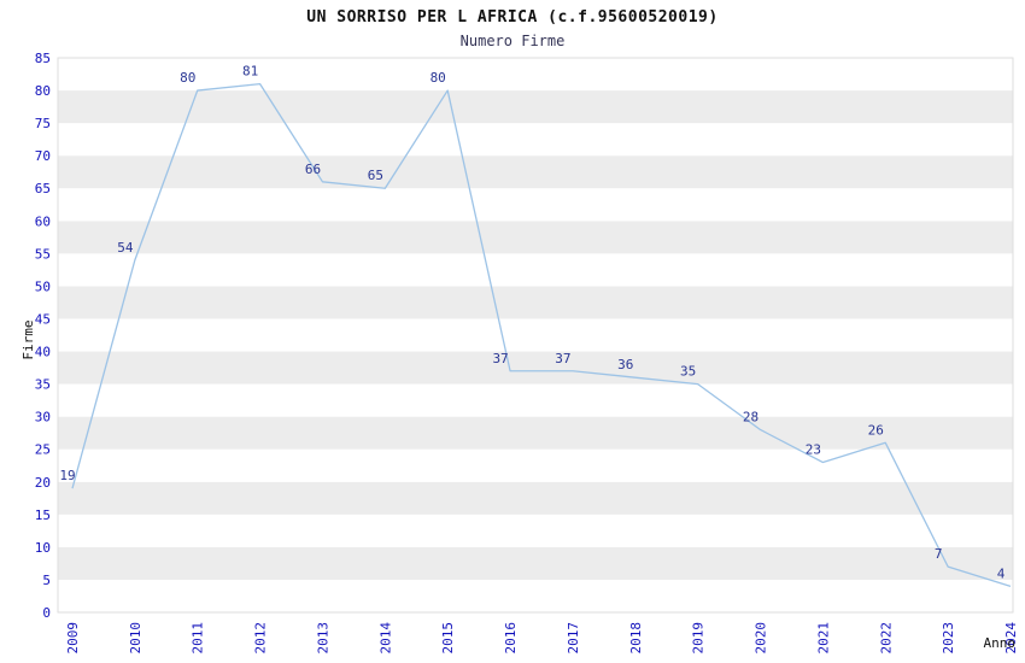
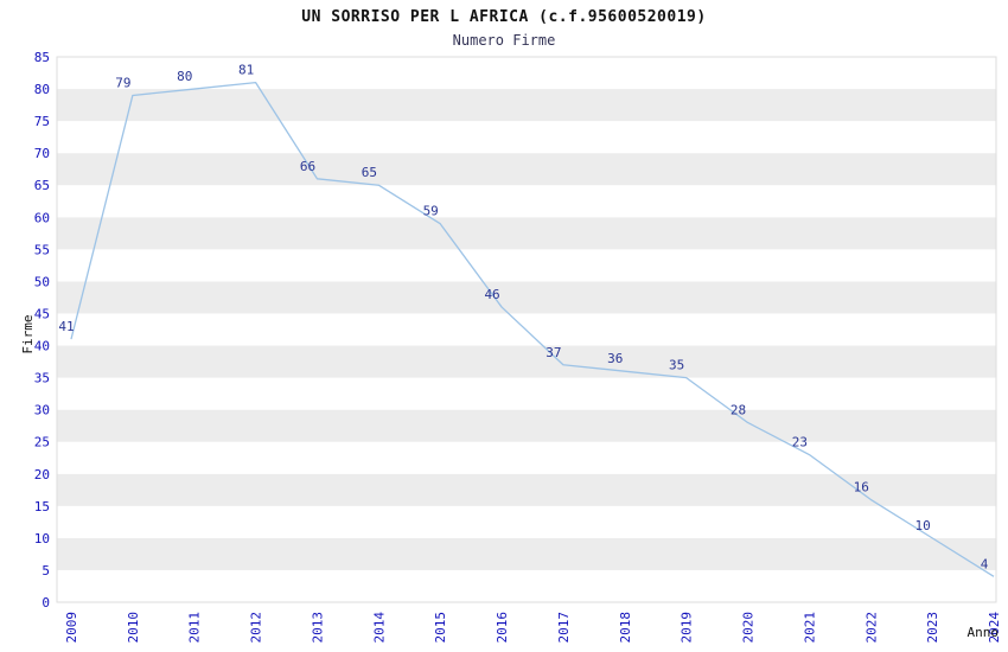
2009: 19 -> 41
2010: 54 -> 79
2015: 80 -> 59
2016: 37 -> 46
2022: 26 -> 16
2023: 7 -> 10
